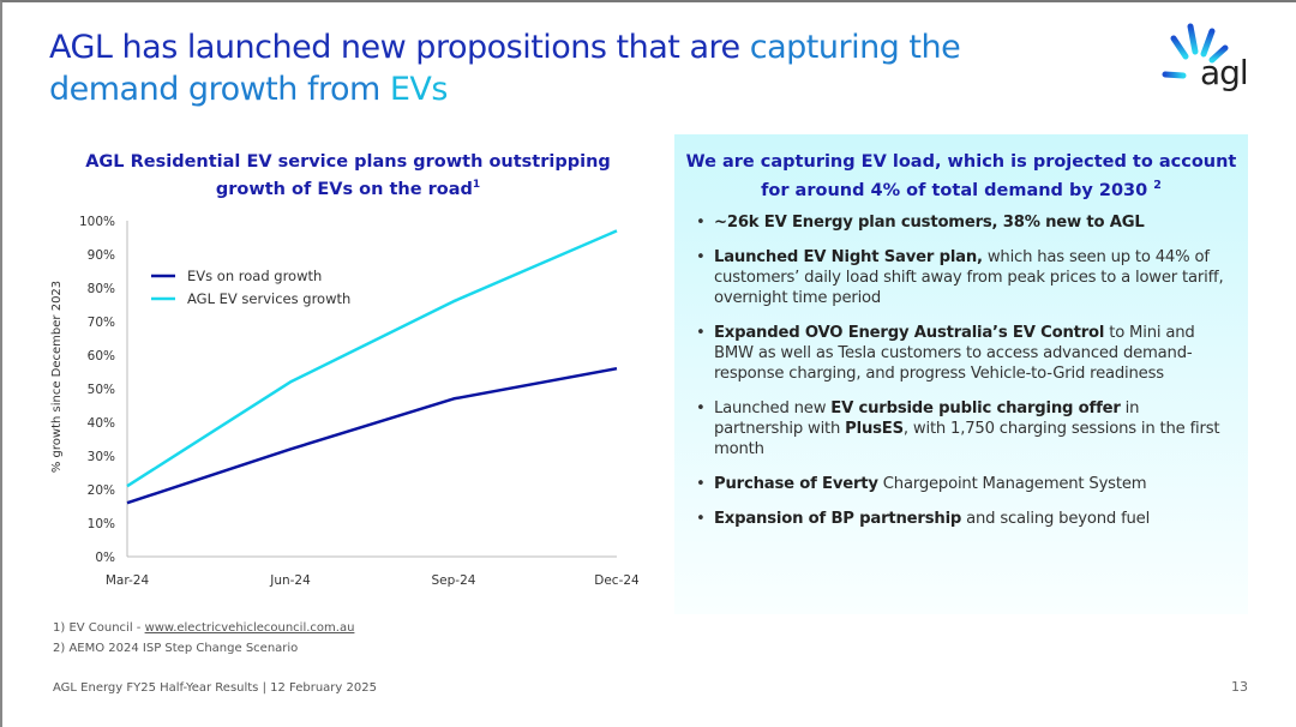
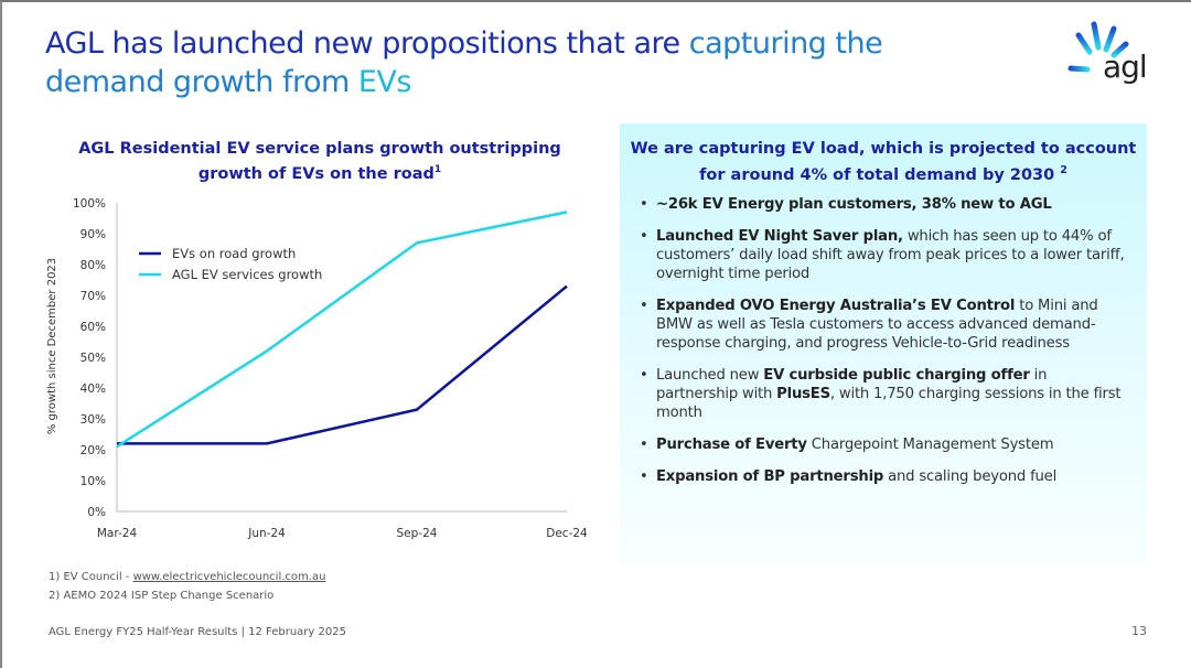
EVs on road growth/Mar-24: 16% -> 22%
EVs on road growth/Jun-24: 32% -> 22%
EVs on road growth/Sep-24: 47% -> 33%
AGL EV services growth/Sep-24: 76% -> 87%
EVs on road growth/Dec-24: 56% -> 73%
